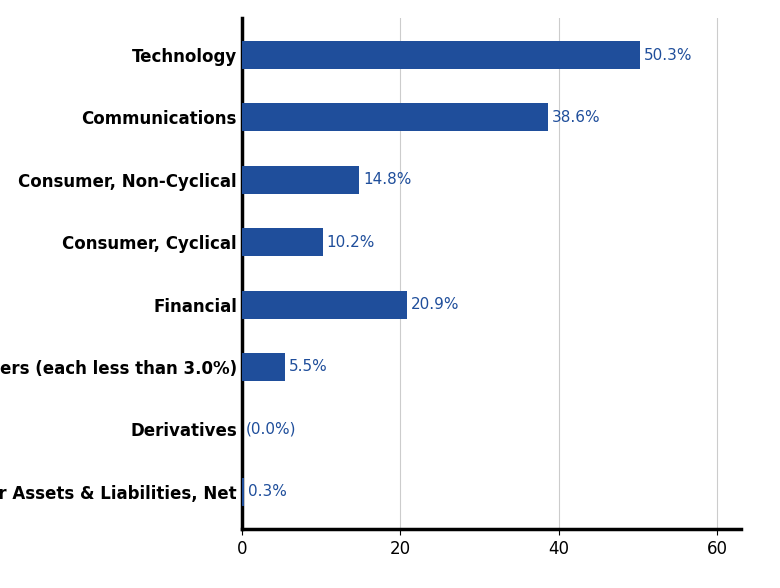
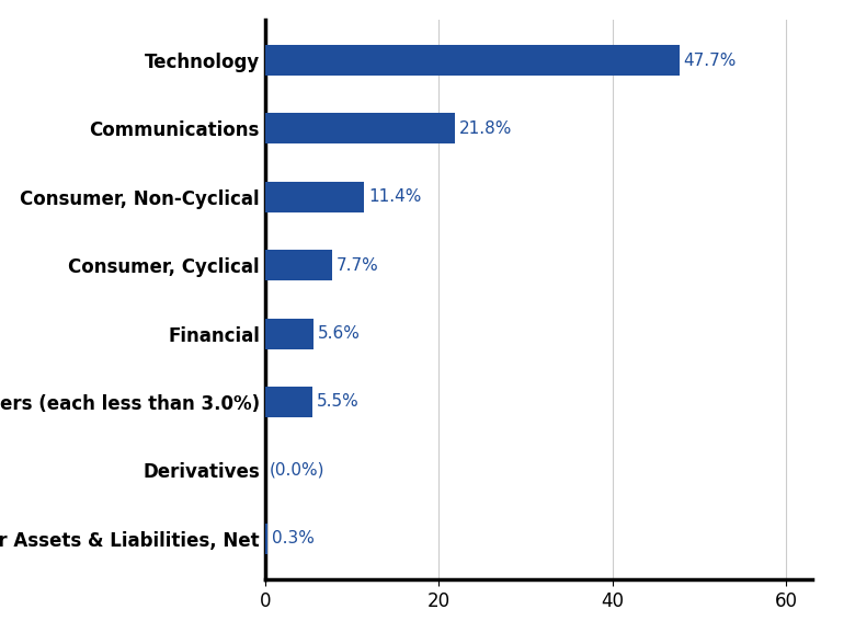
Technology: 50.3% -> 47.7%
Communications: 38.6% -> 21.8%
Consumer, Non-Cyclical: 14.8% -> 11.4%
Consumer, Cyclical: 10.2% -> 7.7%
Financial: 20.9% -> 5.6%
